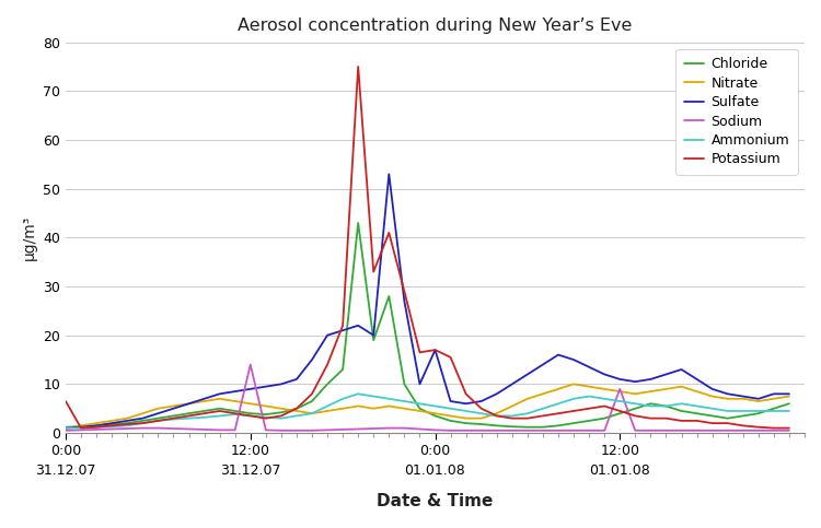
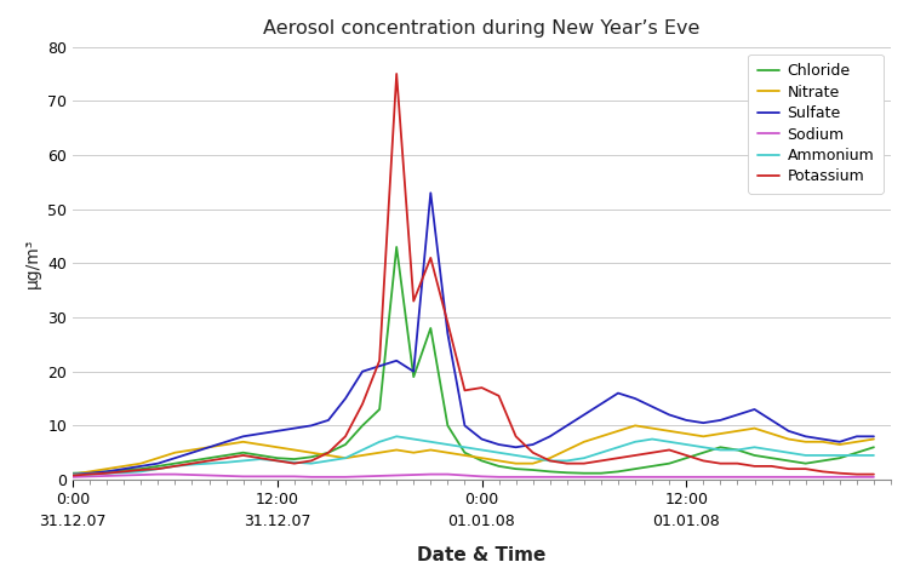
Potassium/0:00 31.12.07: 6.5 -> 0.8
Sodium/12:00 31.12.07: 14.0 -> 0.6
Sulfate/0:00 01.01.08: 17.0 -> 7.5
Sodium/12:00 01.01.08: 9.0 -> 0.5
